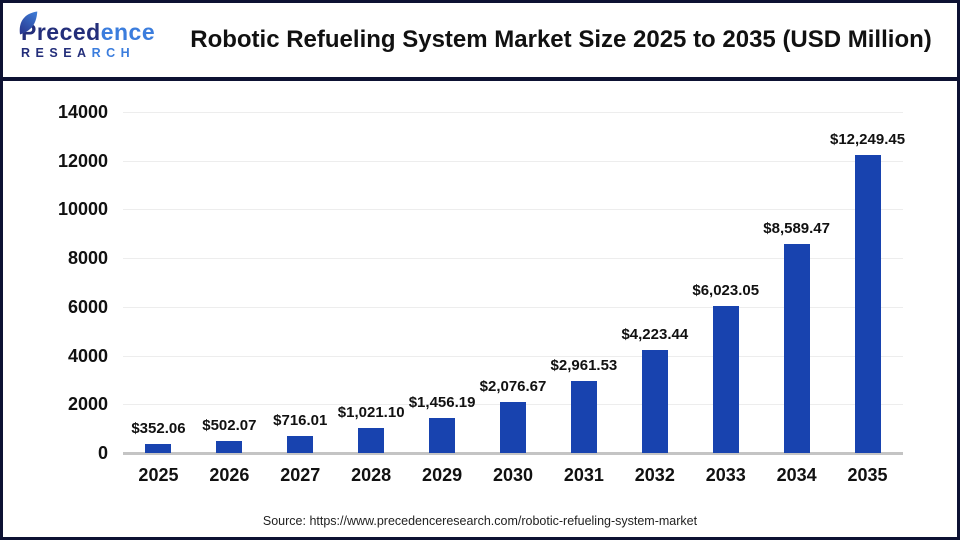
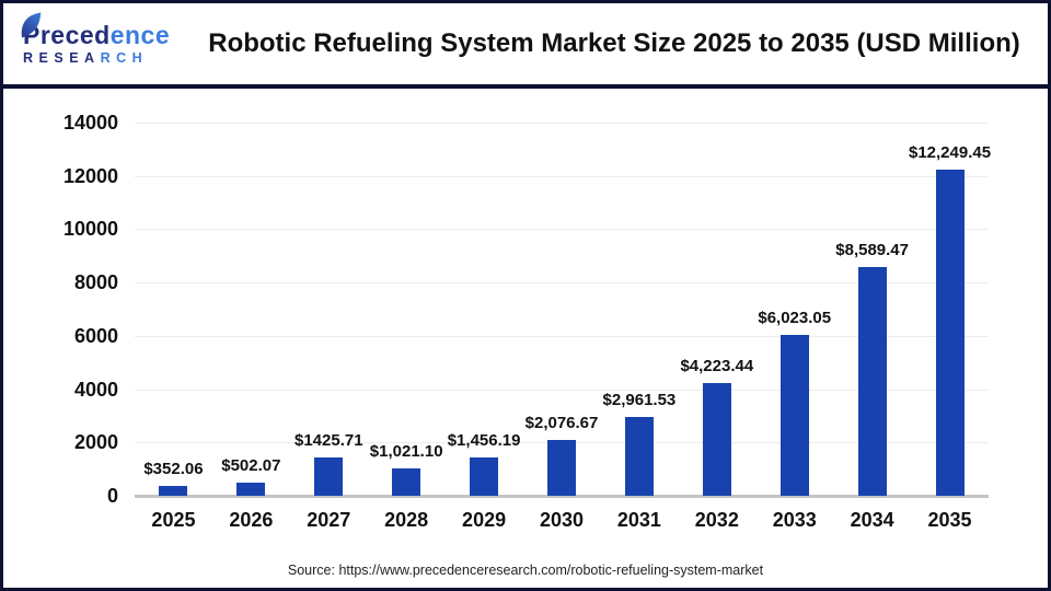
2027: $716.01 -> $1425.71
